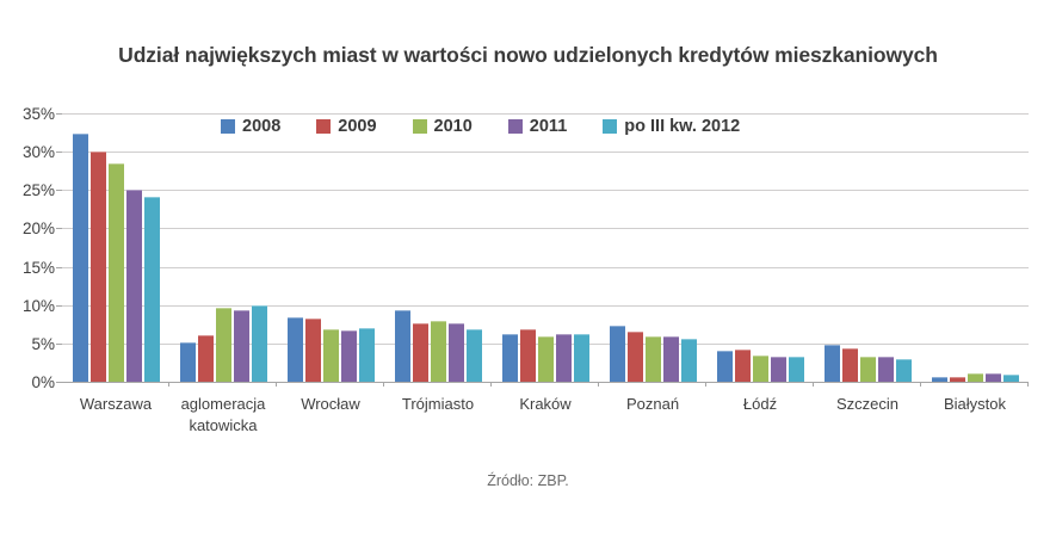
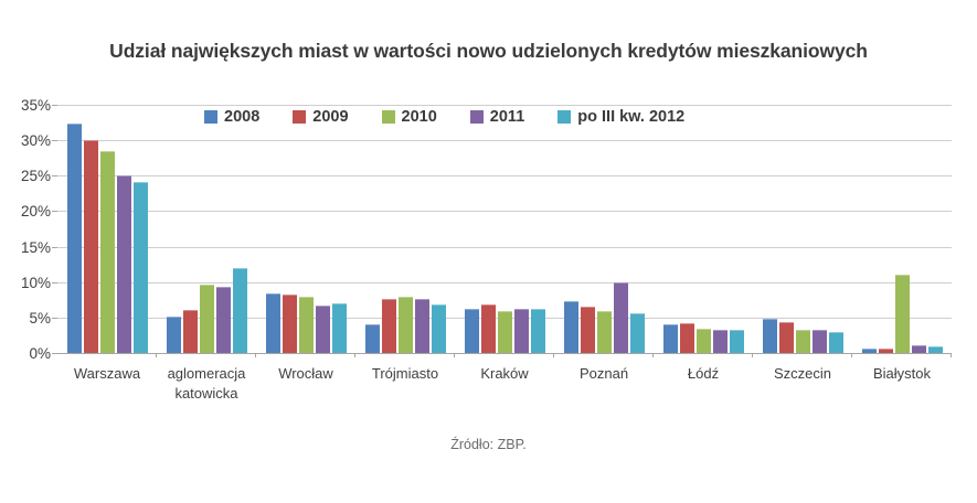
po III kw. 2012/aglomeracja katowicka: 10% -> 12%
2010/Wrocław: 7% -> 8%
2008/Trójmiasto: 9% -> 4%
2011/Poznań: 6% -> 10%
2010/Białystok: 1% -> 11%
